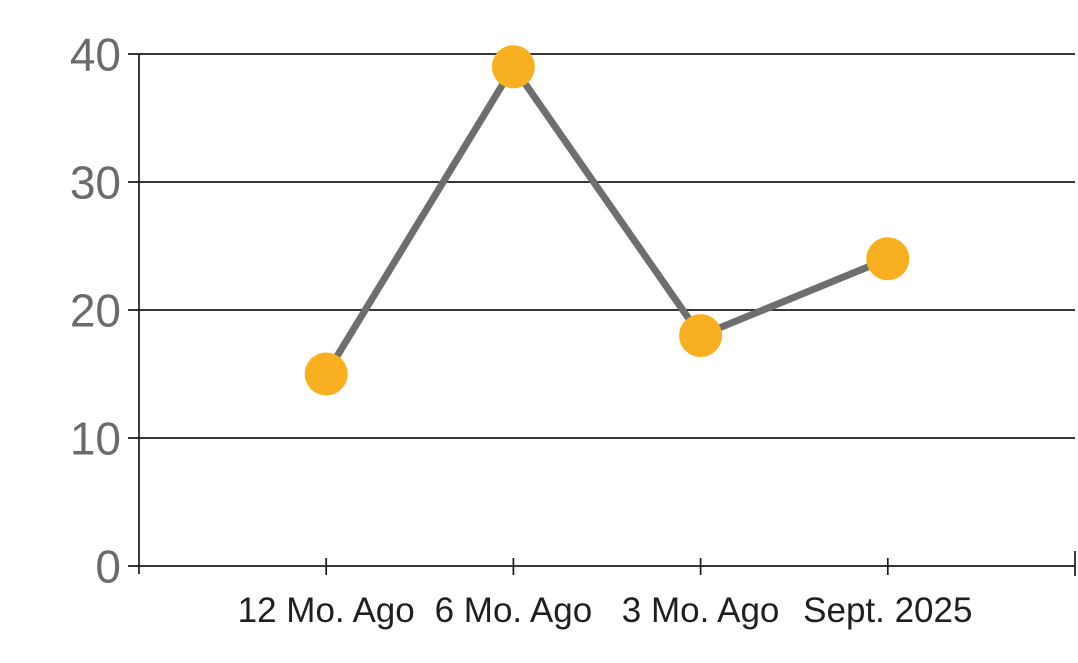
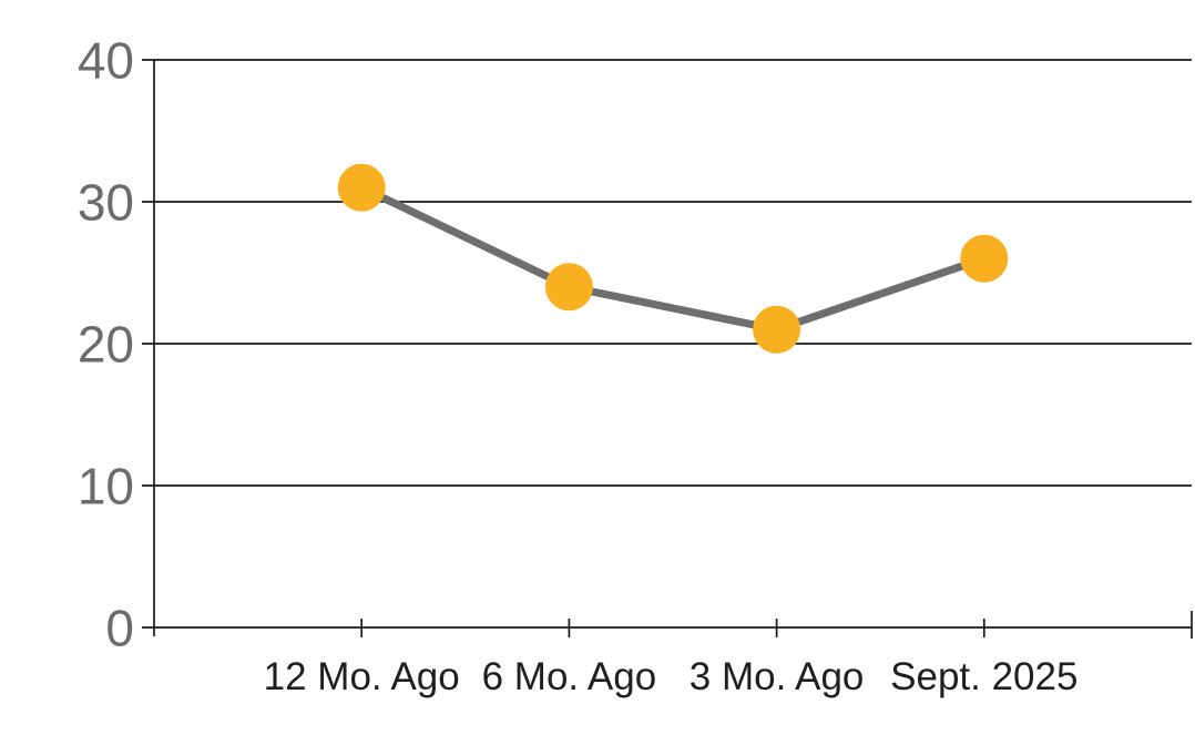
12 Mo. Ago: 15 -> 31
6 Mo. Ago: 39 -> 24
3 Mo. Ago: 18 -> 21
Sept. 2025: 24 -> 26
